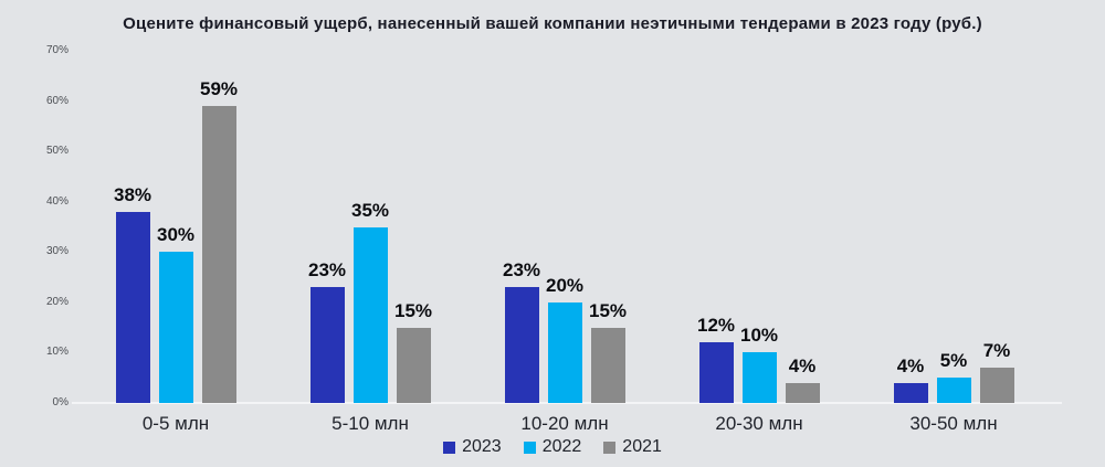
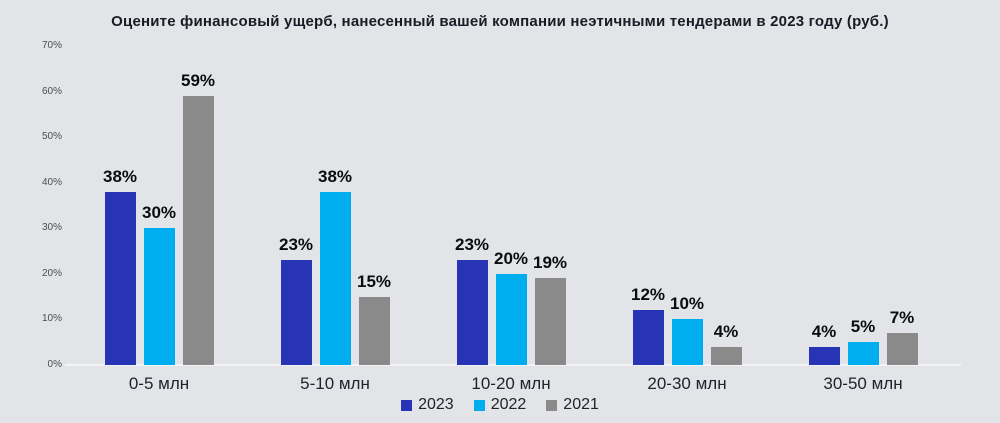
2022/5-10 млн: 35% -> 38%
2021/10-20 млн: 15% -> 19%
